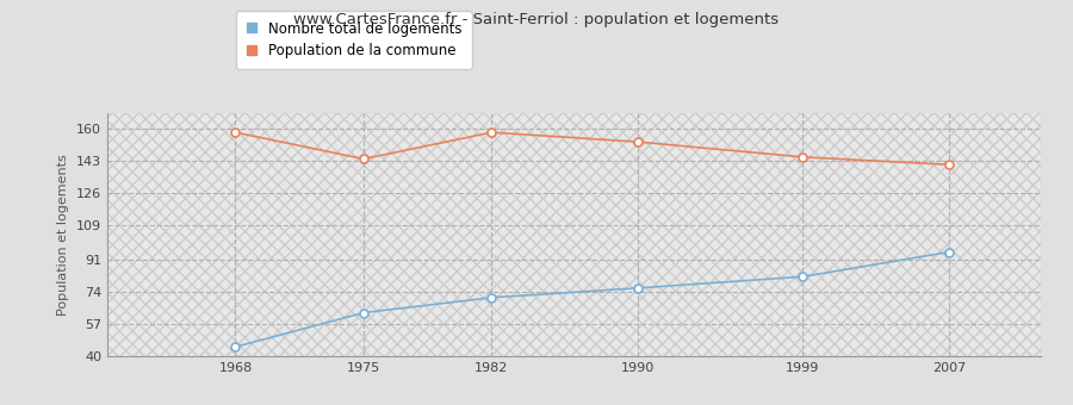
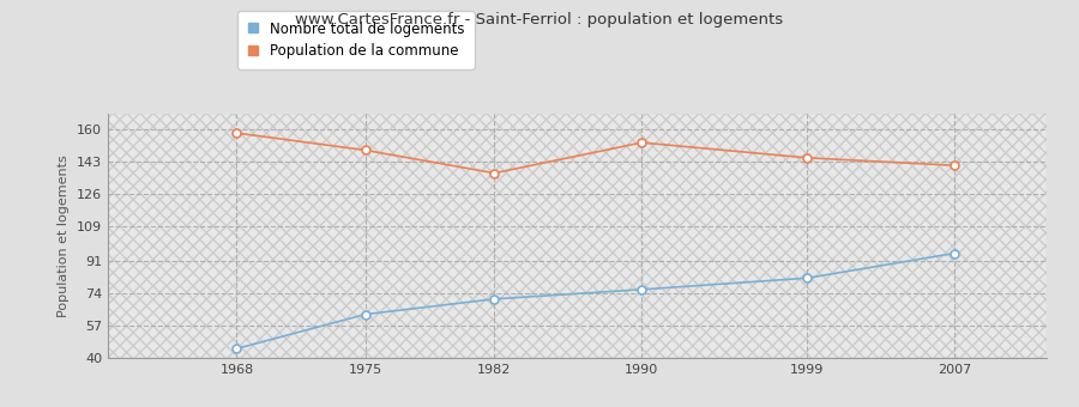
Population de la commune/1975: 144 -> 149
Population de la commune/1982: 158 -> 137
